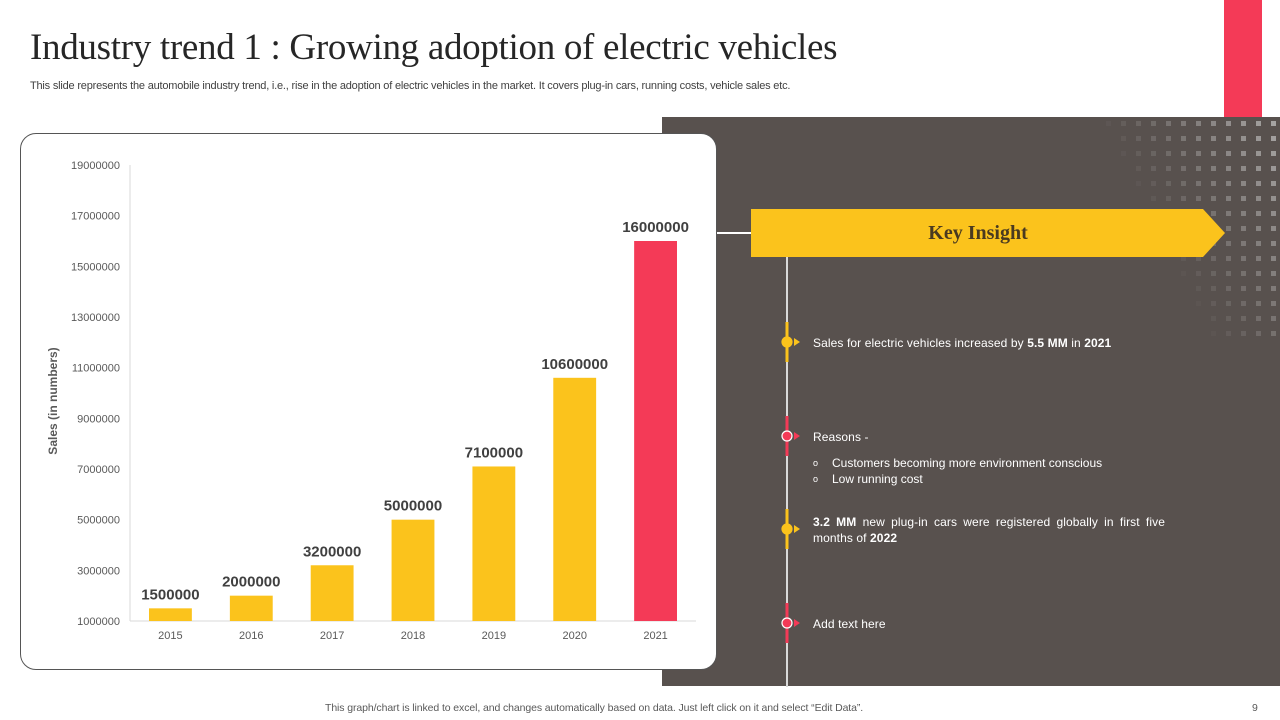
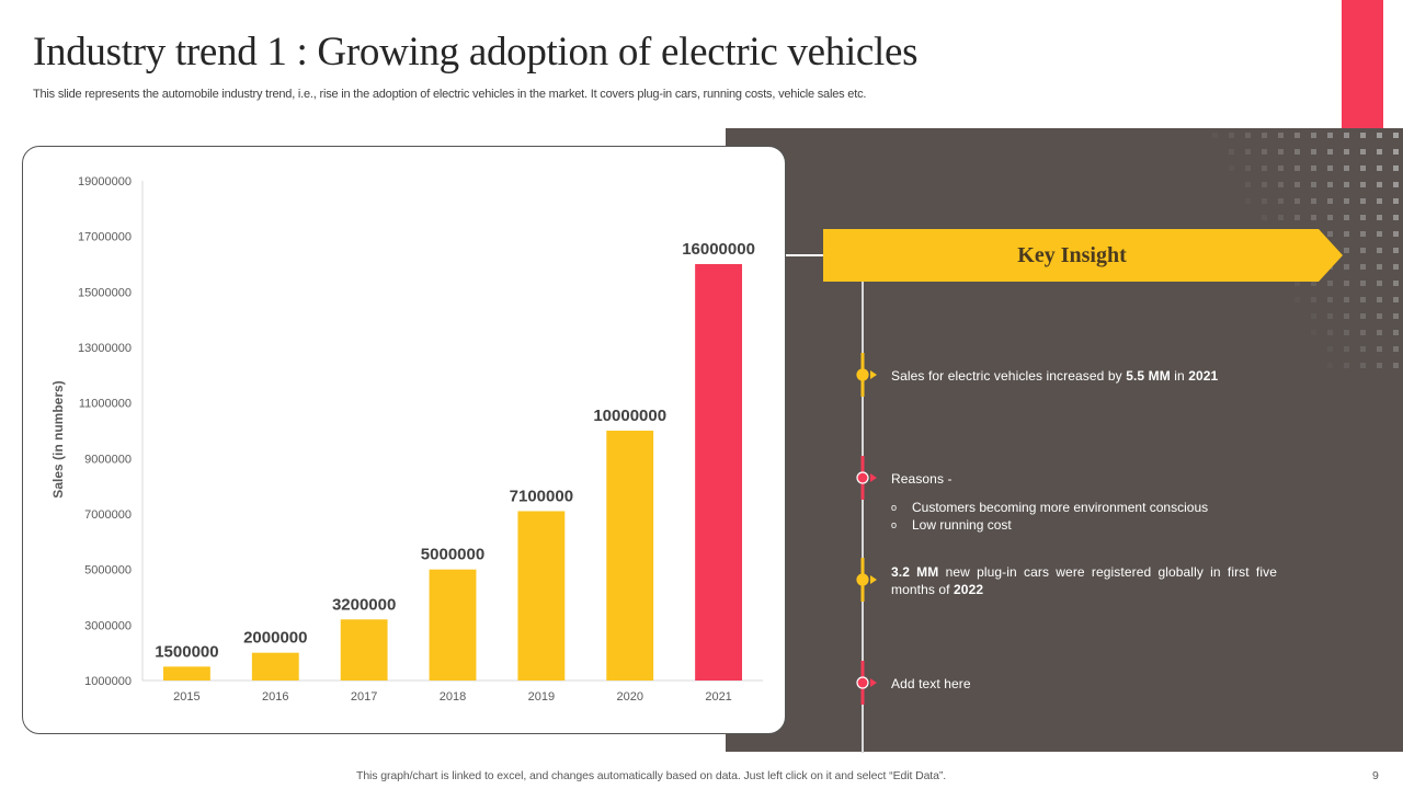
2020: 10600000 -> 10000000
